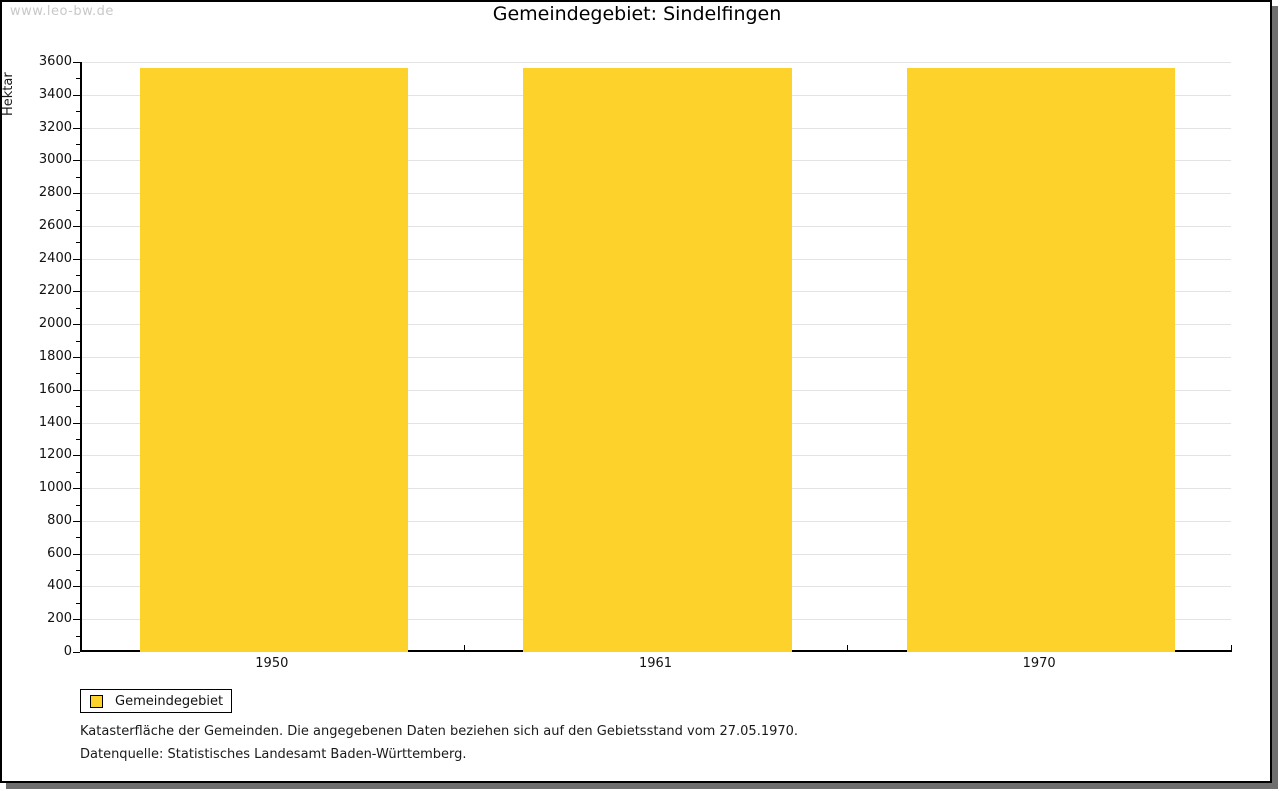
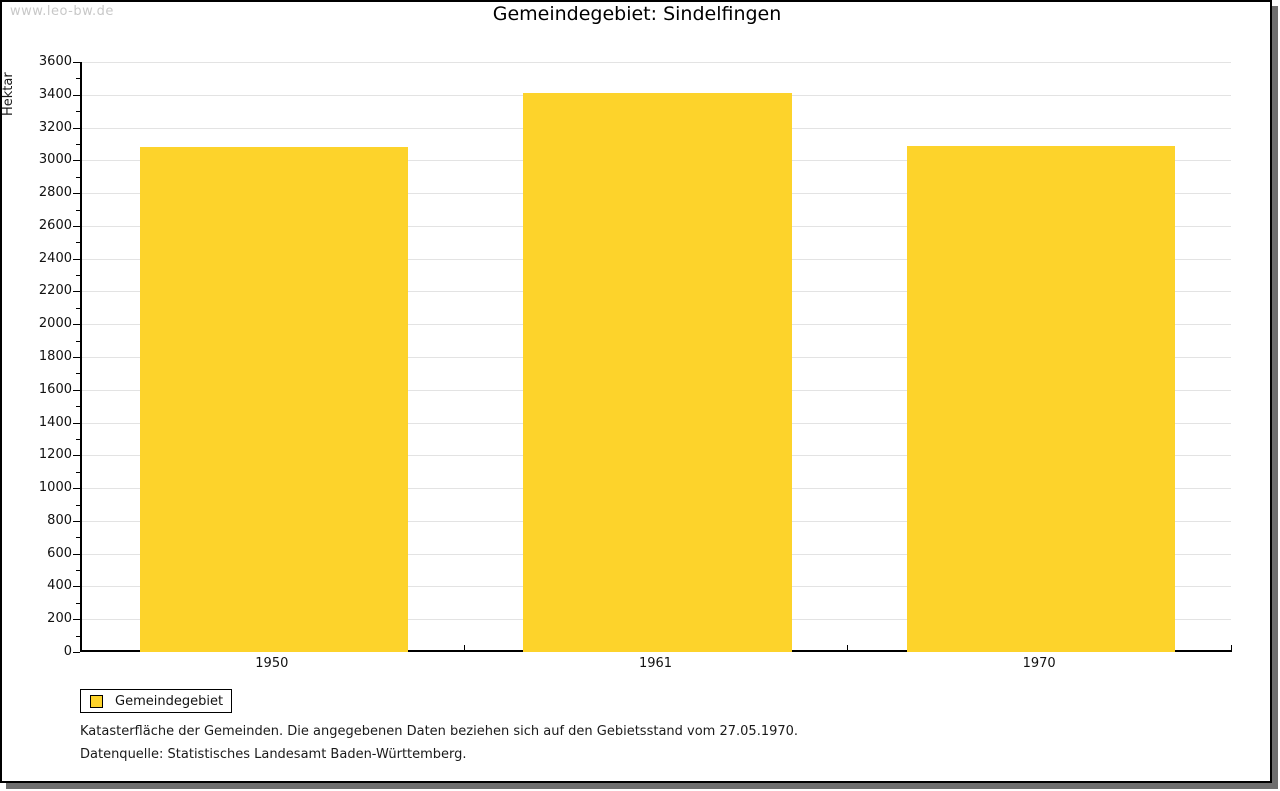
1950: 3560 -> 3080
1961: 3560 -> 3410
1970: 3560 -> 3090
